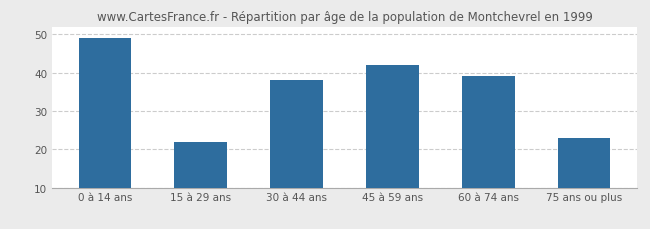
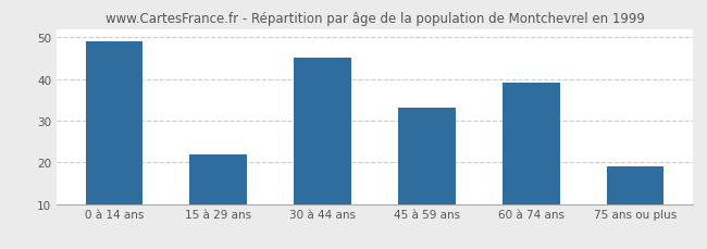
30 à 44 ans: 38 -> 45
45 à 59 ans: 42 -> 33
75 ans ou plus: 23 -> 19
